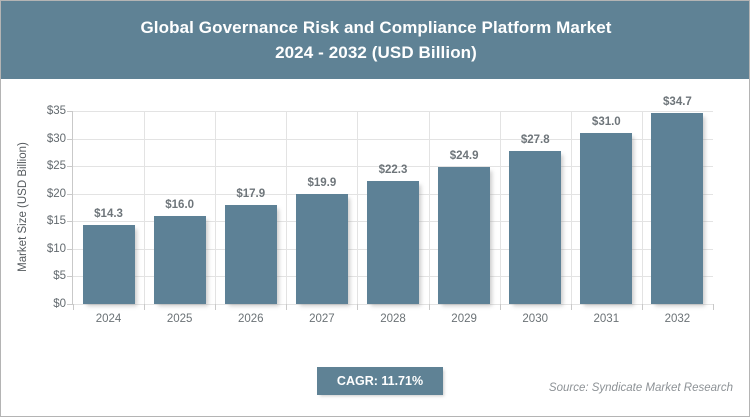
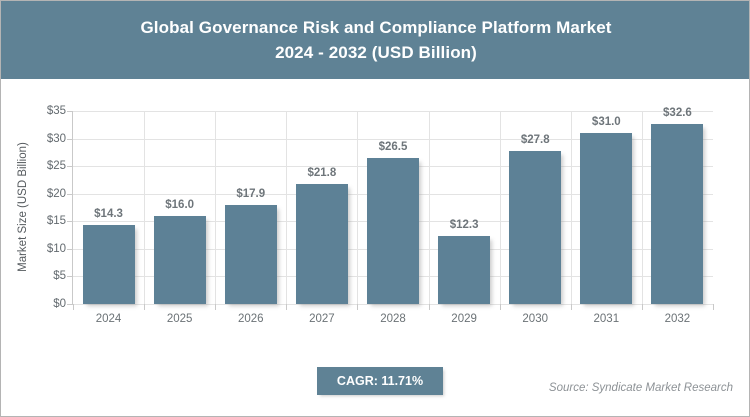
2027: $19.9 -> $21.8
2028: $22.3 -> $26.5
2029: $24.9 -> $12.3
2032: $34.7 -> $32.6
